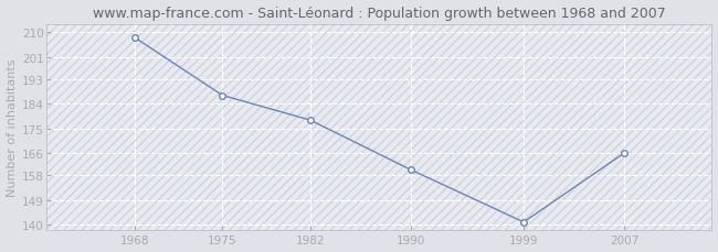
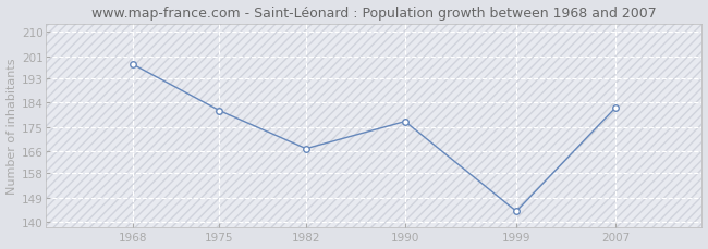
1968: 208 -> 198
1975: 187 -> 181
1982: 178 -> 167
1990: 160 -> 177
1999: 141 -> 144
2007: 166 -> 182
